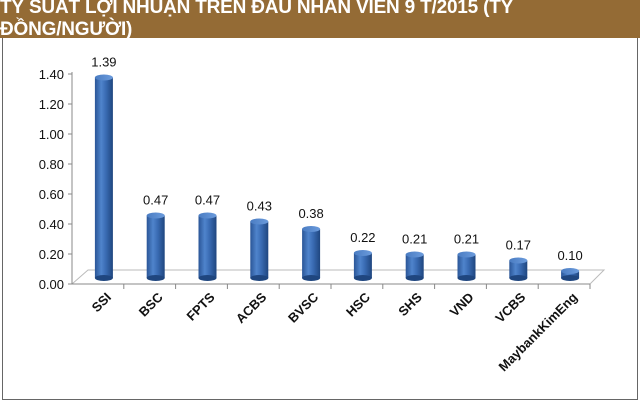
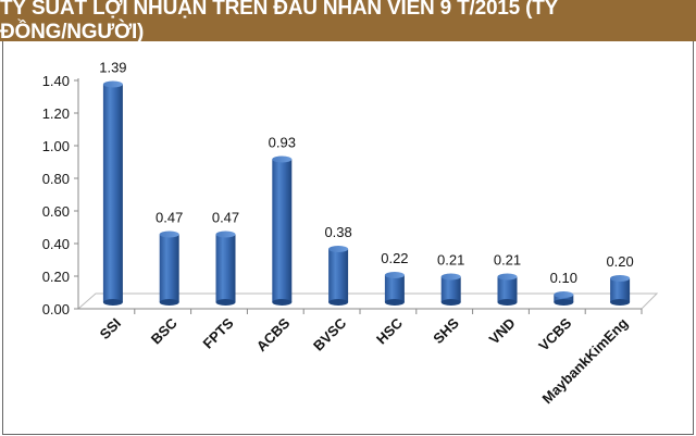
ACBS: 0.43 -> 0.93
VCBS: 0.17 -> 0.10
MaybankKimEng: 0.10 -> 0.20
